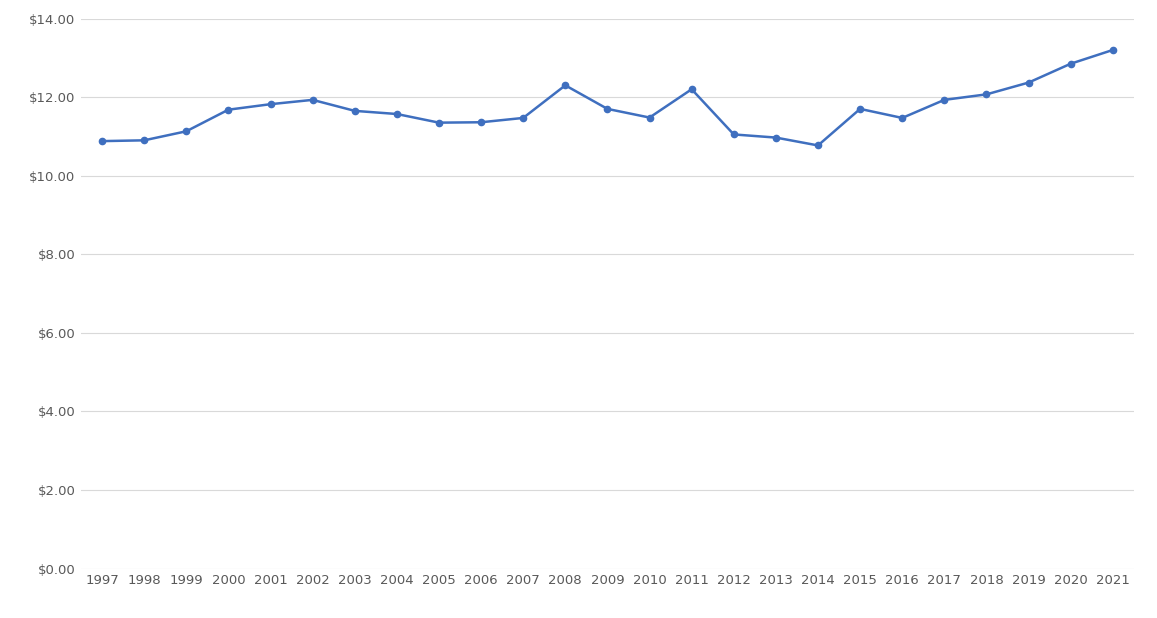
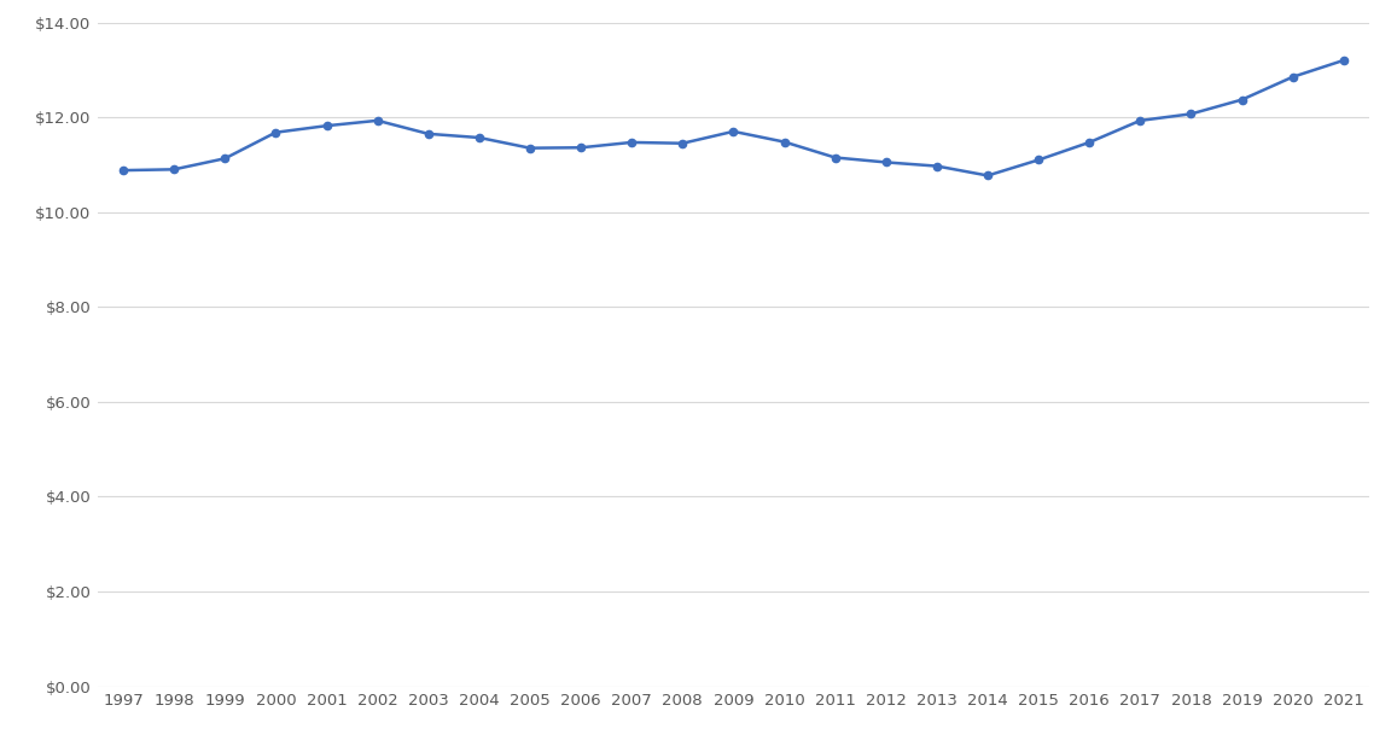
2008: $12.30 -> $11.45
2011: $12.20 -> $11.15
2015: $11.70 -> $11.10
